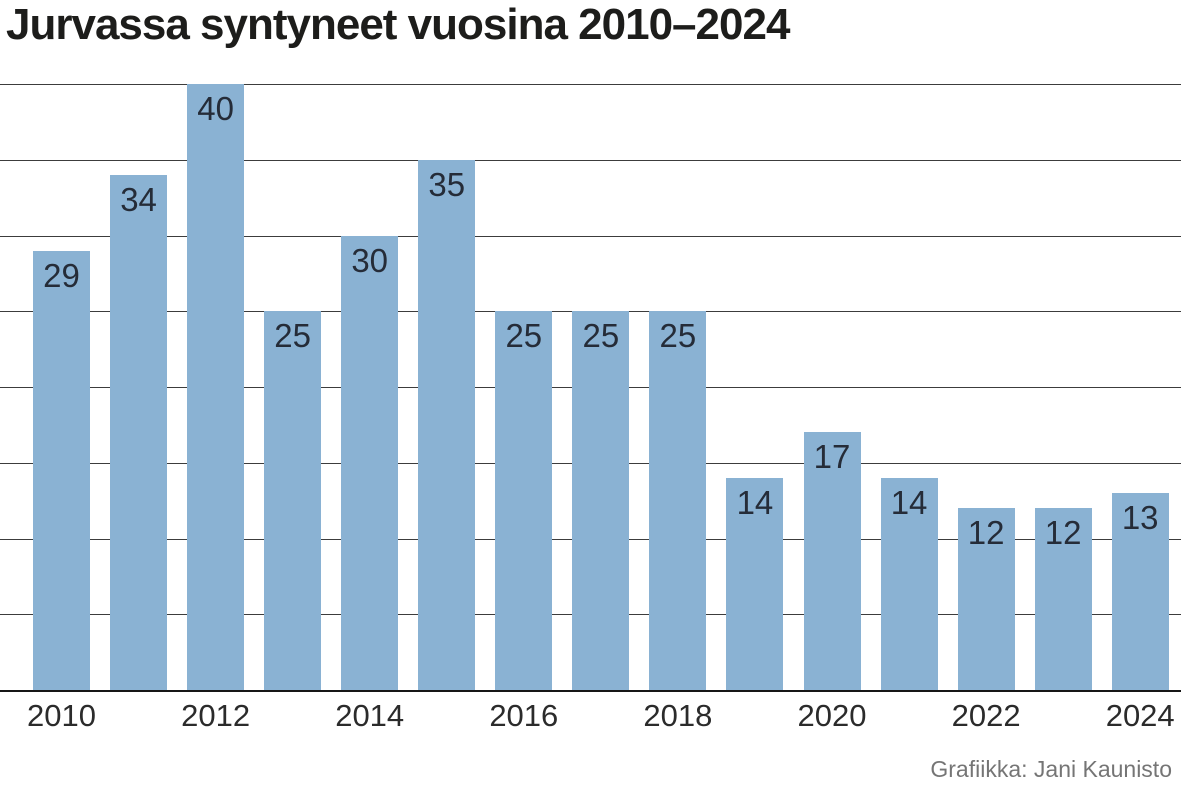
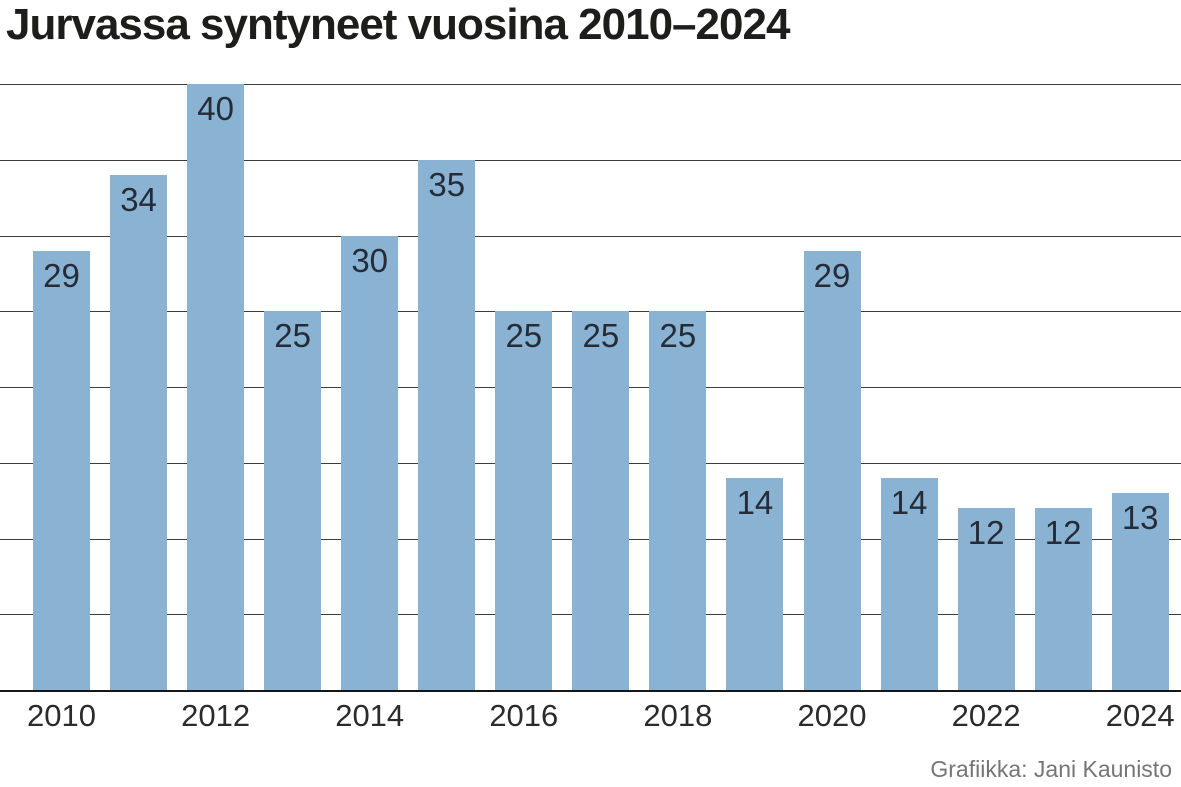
2020: 17 -> 29
